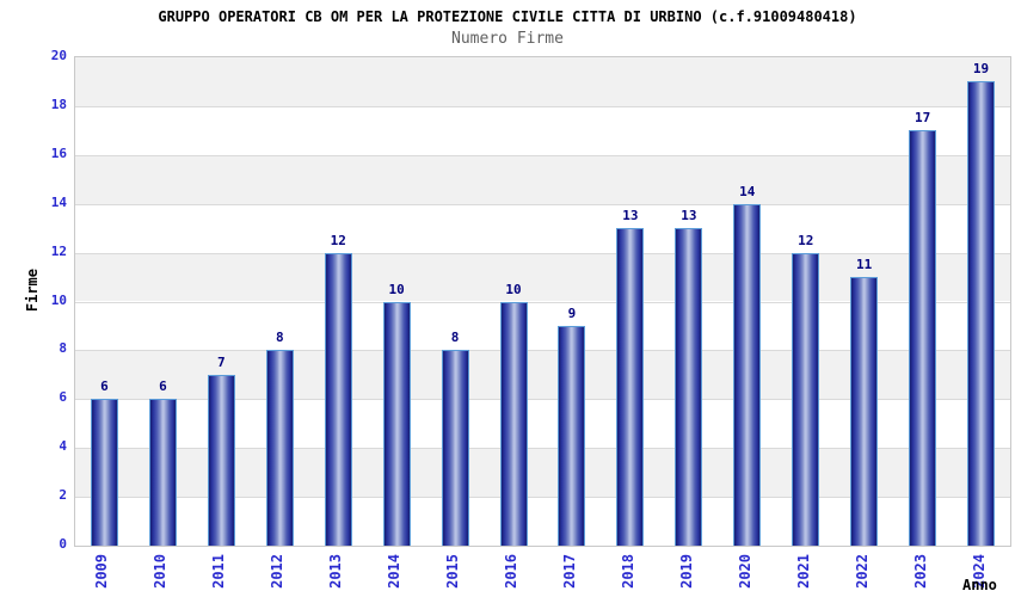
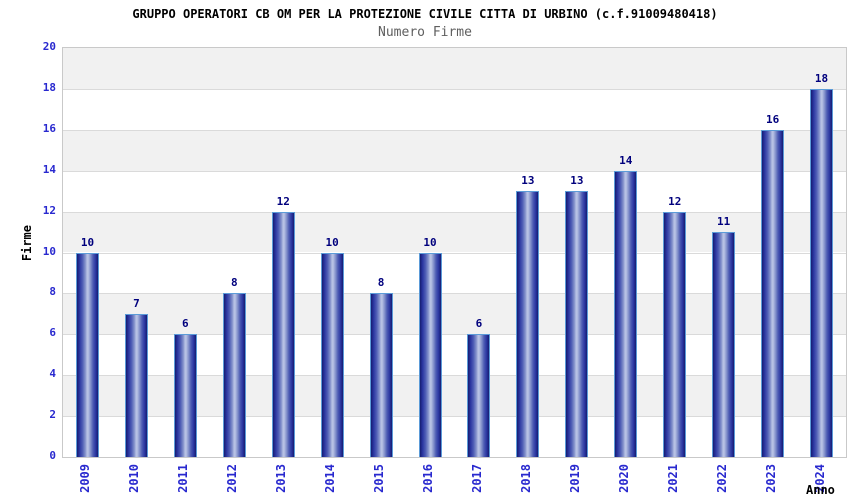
2009: 6 -> 10
2010: 6 -> 7
2011: 7 -> 6
2017: 9 -> 6
2023: 17 -> 16
2024: 19 -> 18
